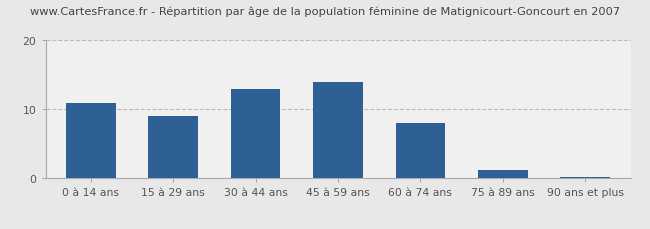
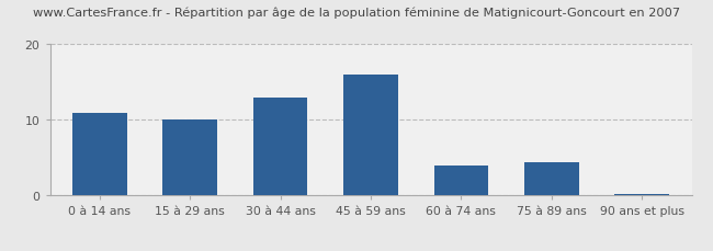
15 à 29 ans: 9.0 -> 10.0
45 à 59 ans: 14.0 -> 16.0
60 à 74 ans: 8.0 -> 4.0
75 à 89 ans: 1.2 -> 4.4
